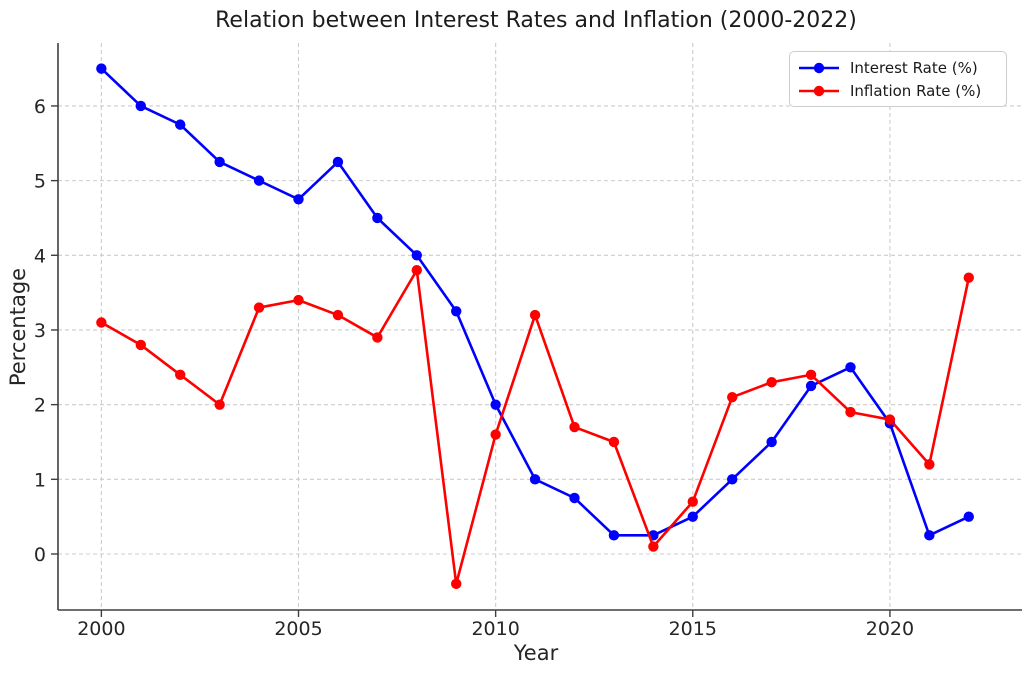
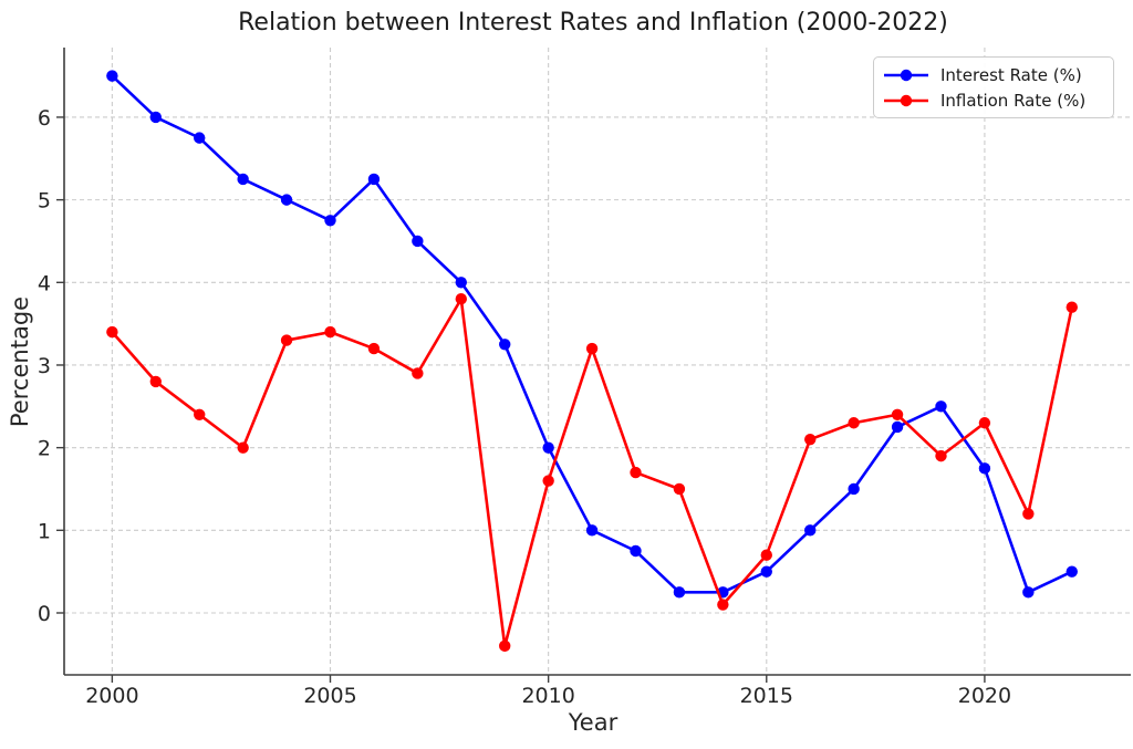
Inflation Rate (%)/2000: 3.1 -> 3.4
Inflation Rate (%)/2020: 1.8 -> 2.3
